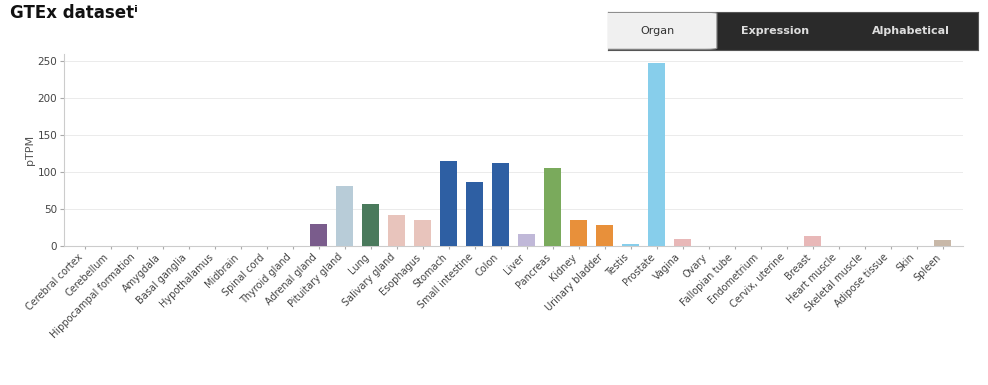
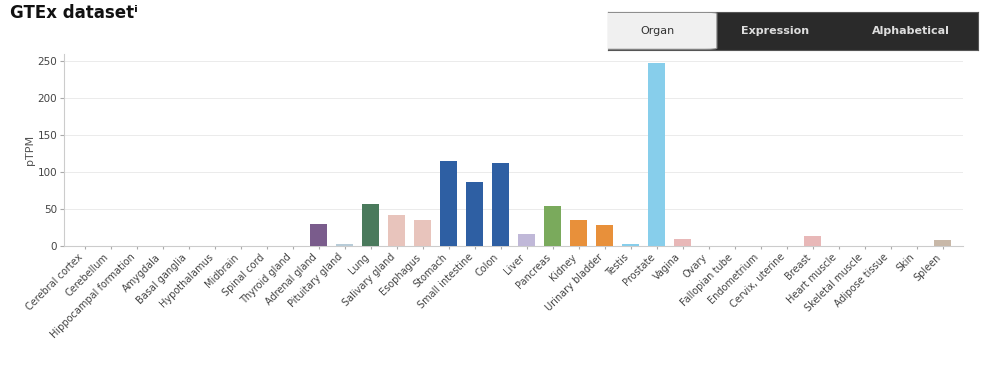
Pituitary gland: 82 -> 3
Pancreas: 106 -> 54
